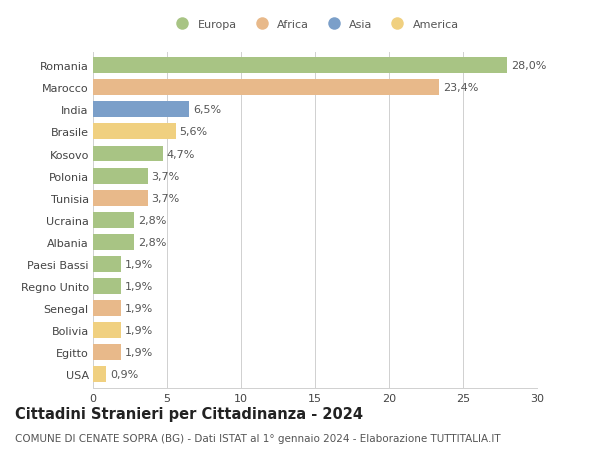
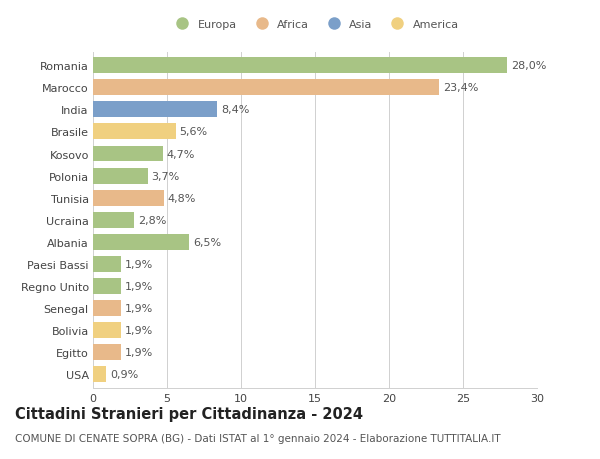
India: 6,5% -> 8,4%
Tunisia: 3,7% -> 4,8%
Albania: 2,8% -> 6,5%
